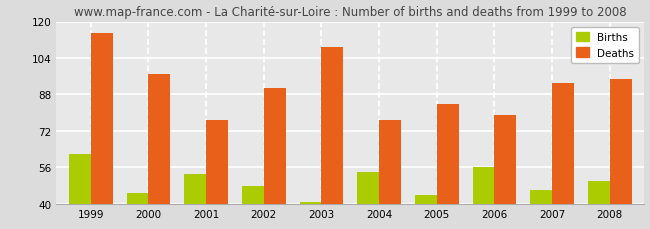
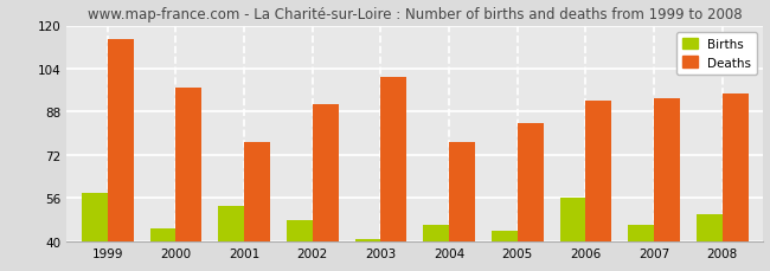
Births/1999: 62 -> 58
Deaths/2003: 109 -> 101
Births/2004: 54 -> 46
Deaths/2006: 79 -> 92
